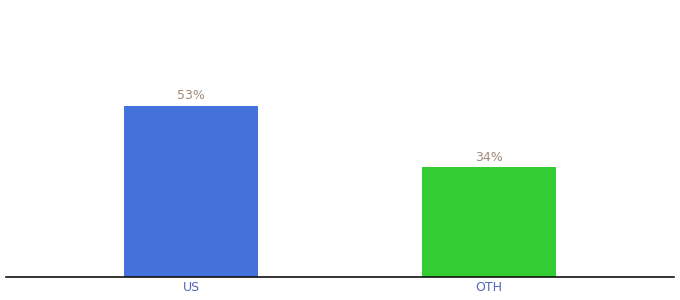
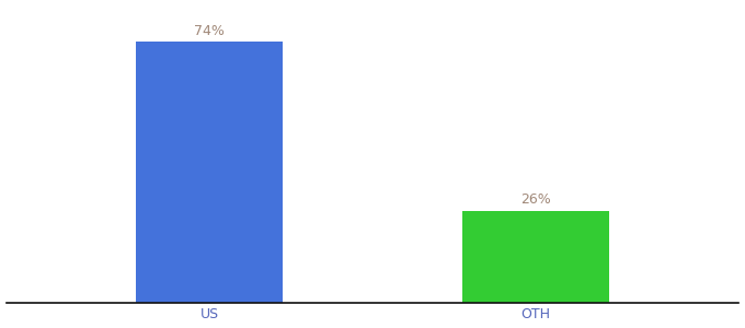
US: 53% -> 74%
OTH: 34% -> 26%
